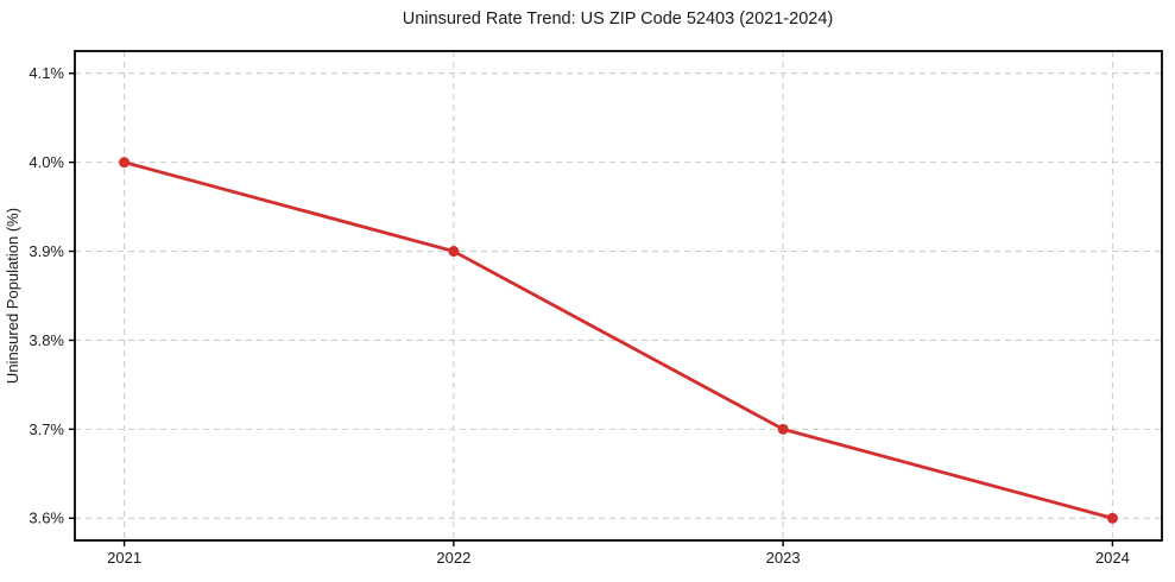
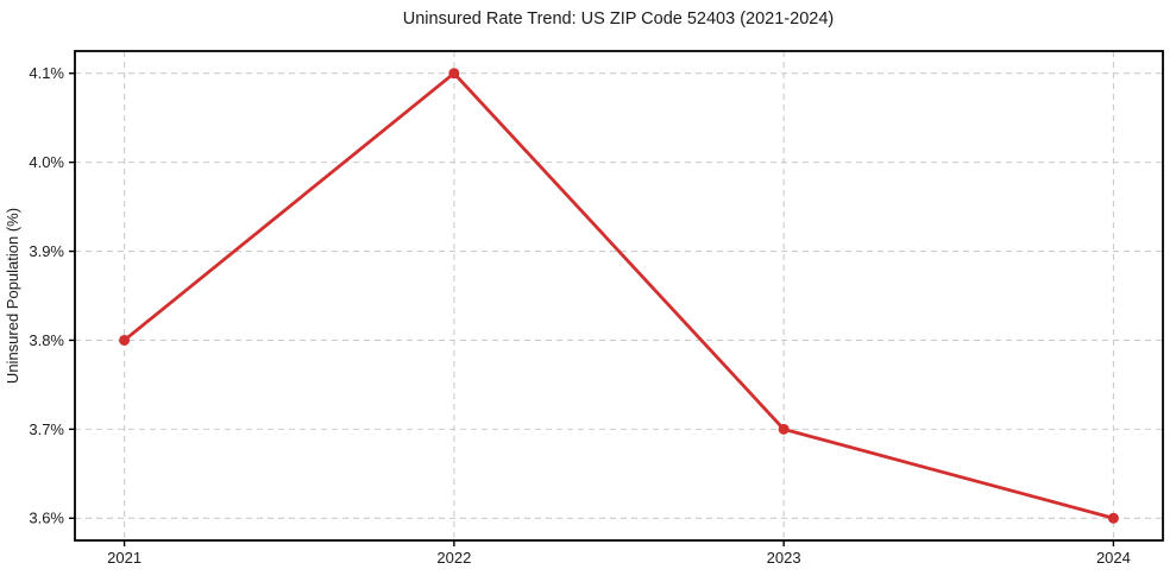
2021: 4.0% -> 3.8%
2022: 3.9% -> 4.1%
